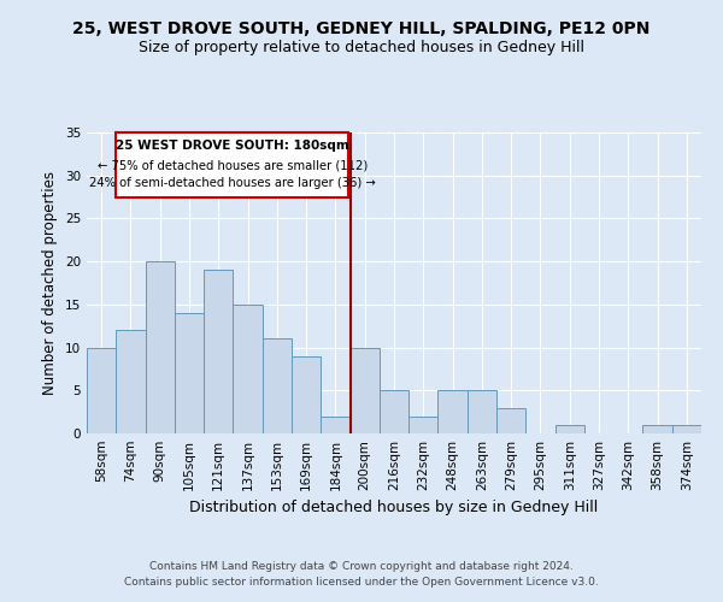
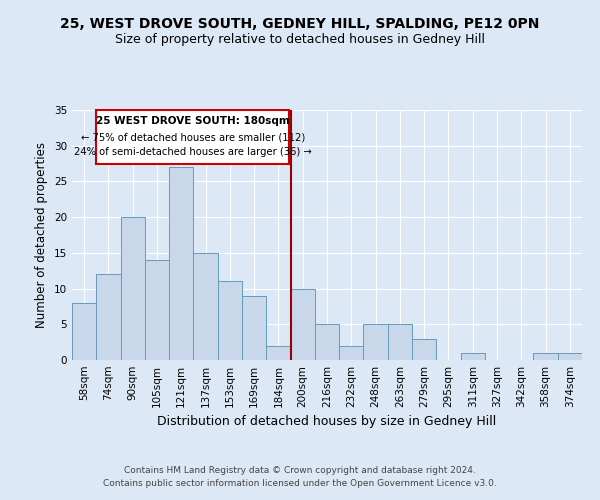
58sqm: 10 -> 8
121sqm: 19 -> 27
